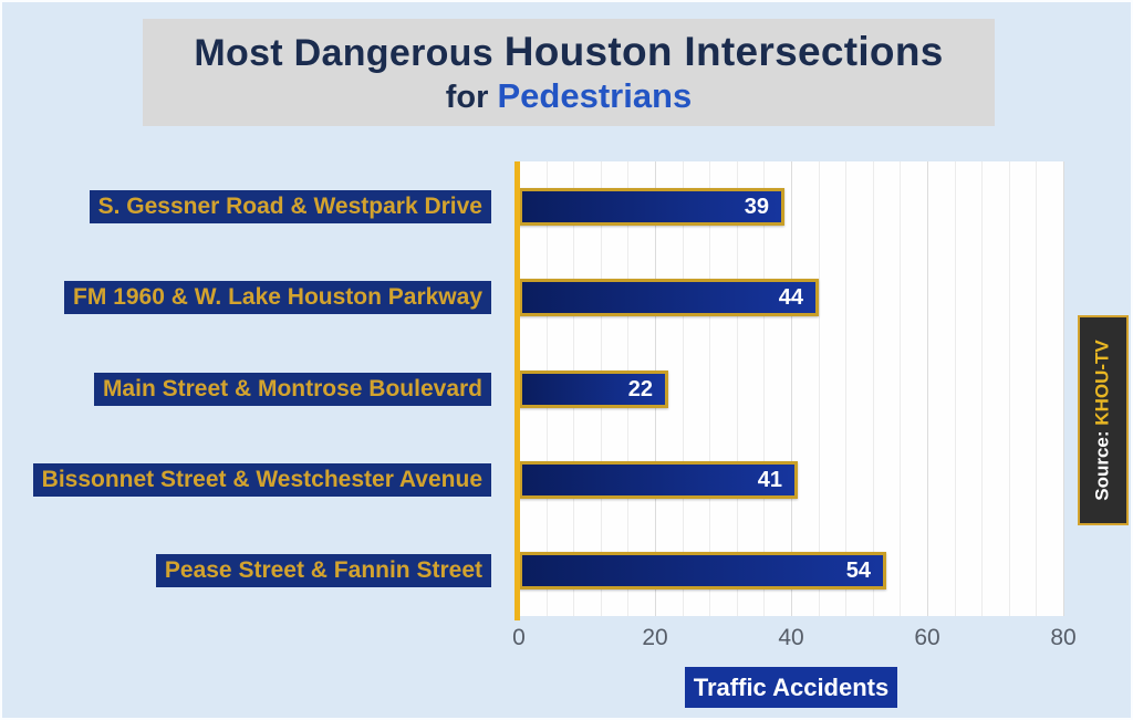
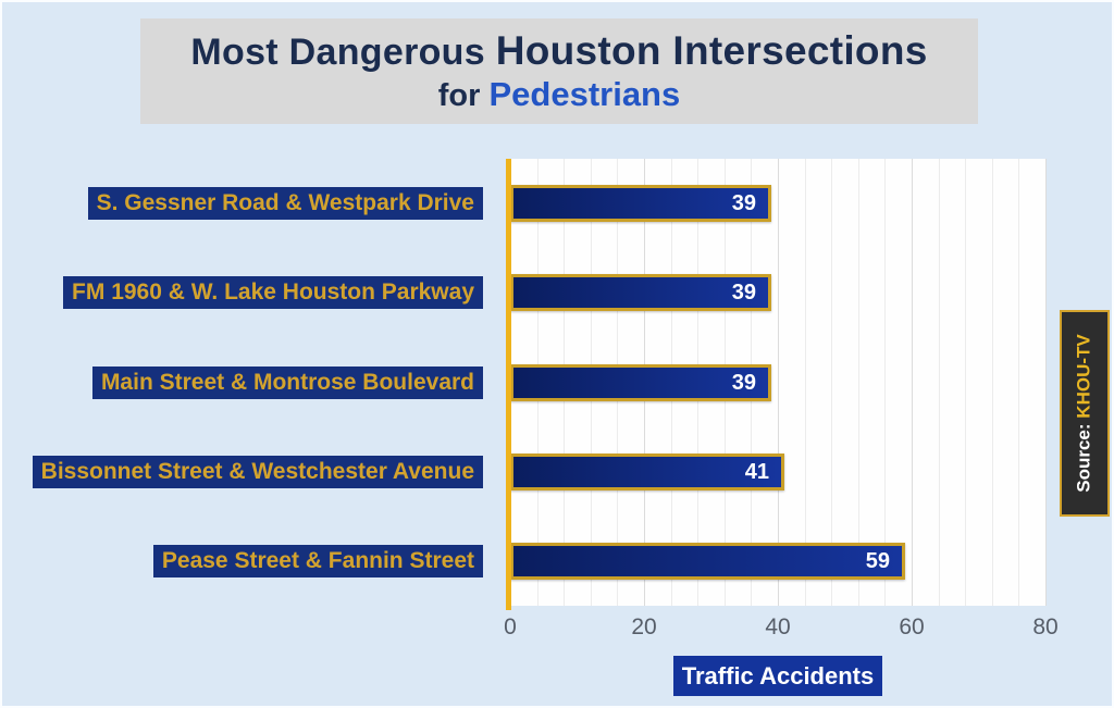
FM 1960 & W. Lake Houston Parkway: 44 -> 39
Main Street & Montrose Boulevard: 22 -> 39
Pease Street & Fannin Street: 54 -> 59
